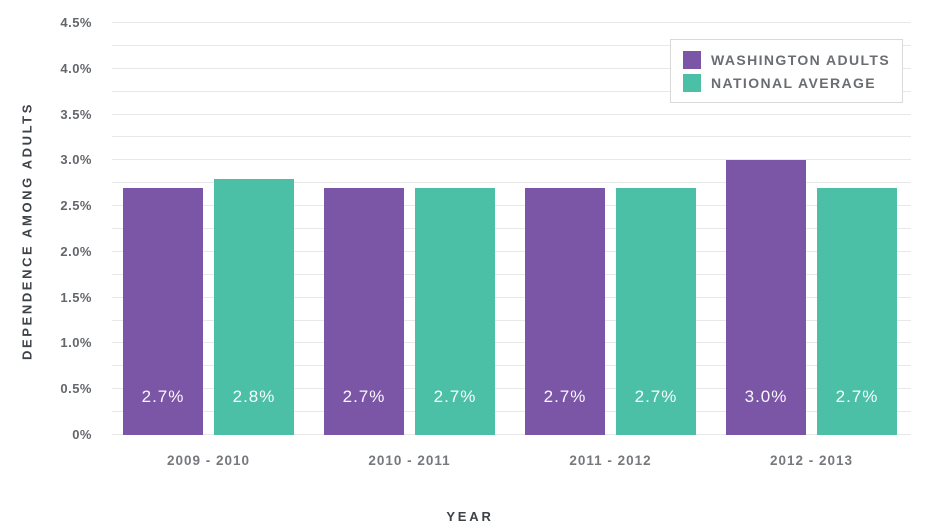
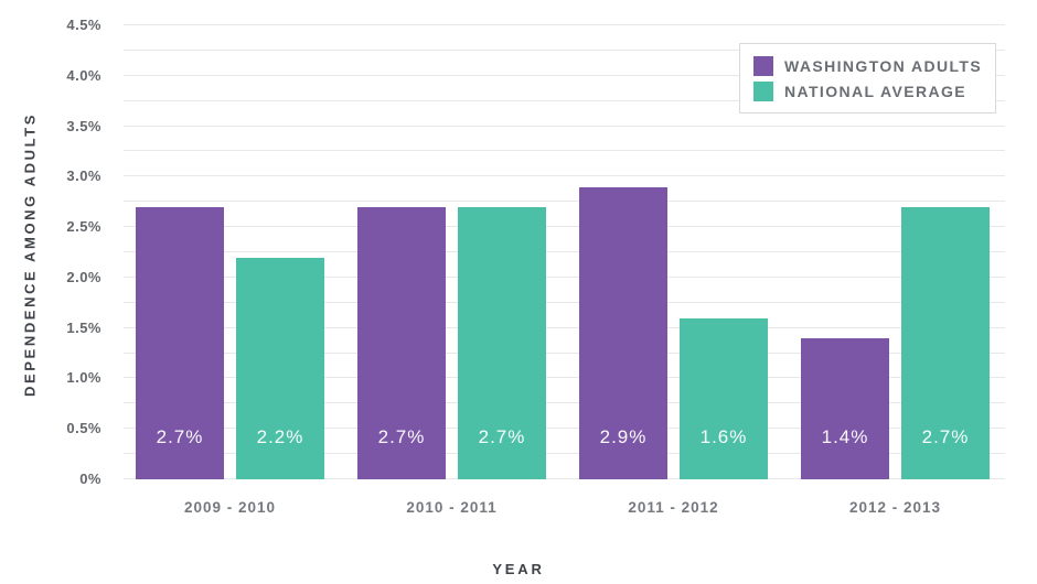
NATIONAL AVERAGE/2009 - 2010: 2.8% -> 2.2%
WASHINGTON ADULTS/2011 - 2012: 2.7% -> 2.9%
NATIONAL AVERAGE/2011 - 2012: 2.7% -> 1.6%
WASHINGTON ADULTS/2012 - 2013: 3.0% -> 1.4%
